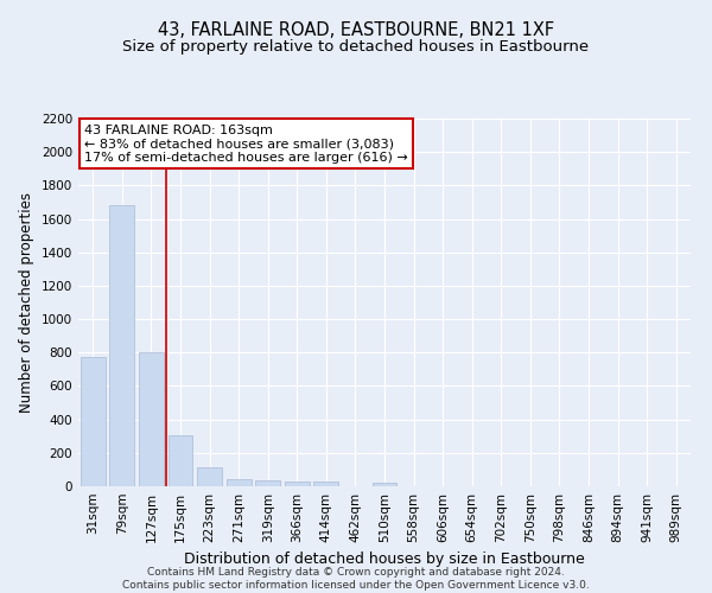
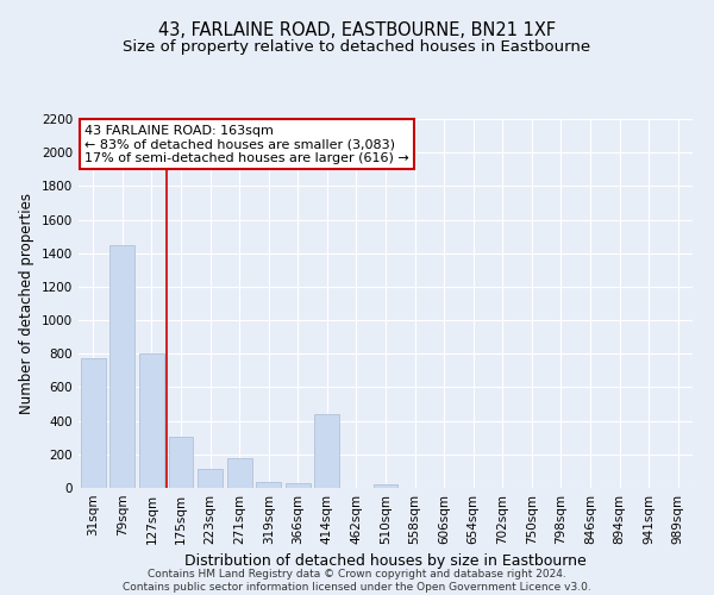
79sqm: 1680 -> 1450
271sqm: 40 -> 180
414sqm: 20 -> 440
